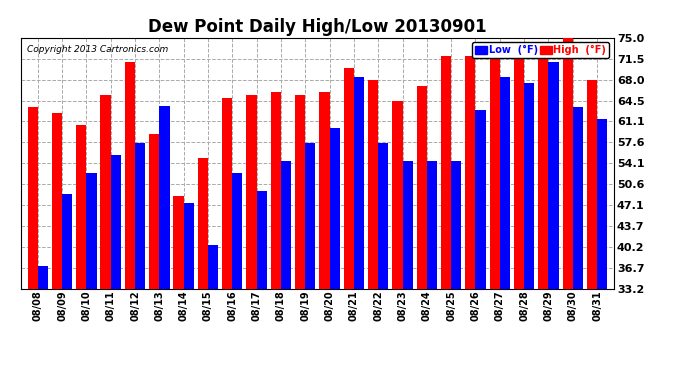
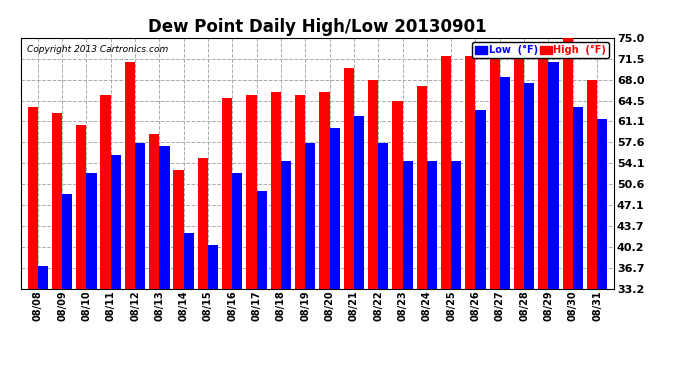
Low (°F)/08/13: 63.6 -> 57.0
High (°F)/08/14: 48.6 -> 53.0
Low (°F)/08/14: 47.4 -> 42.5
Low (°F)/08/21: 68.4 -> 62.0
